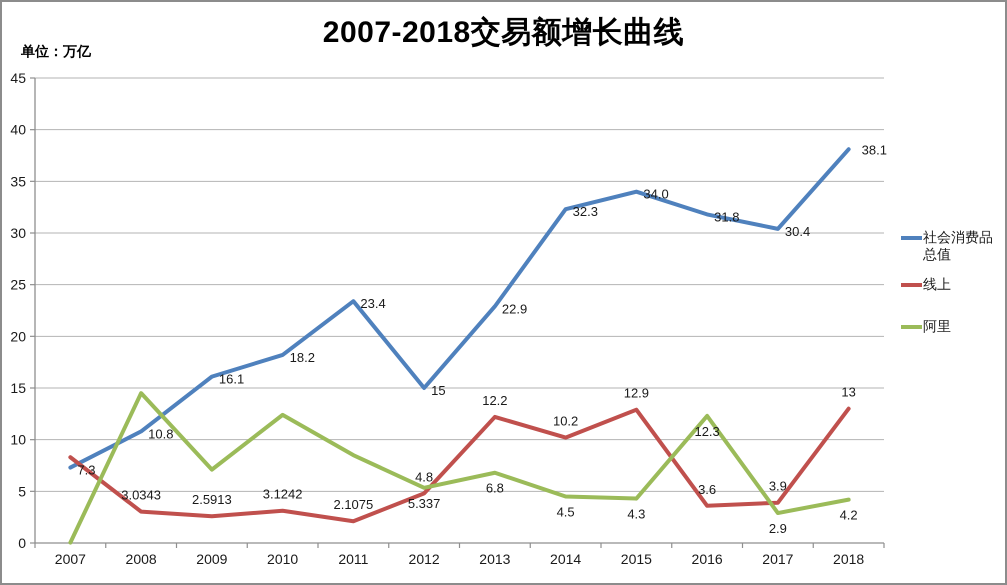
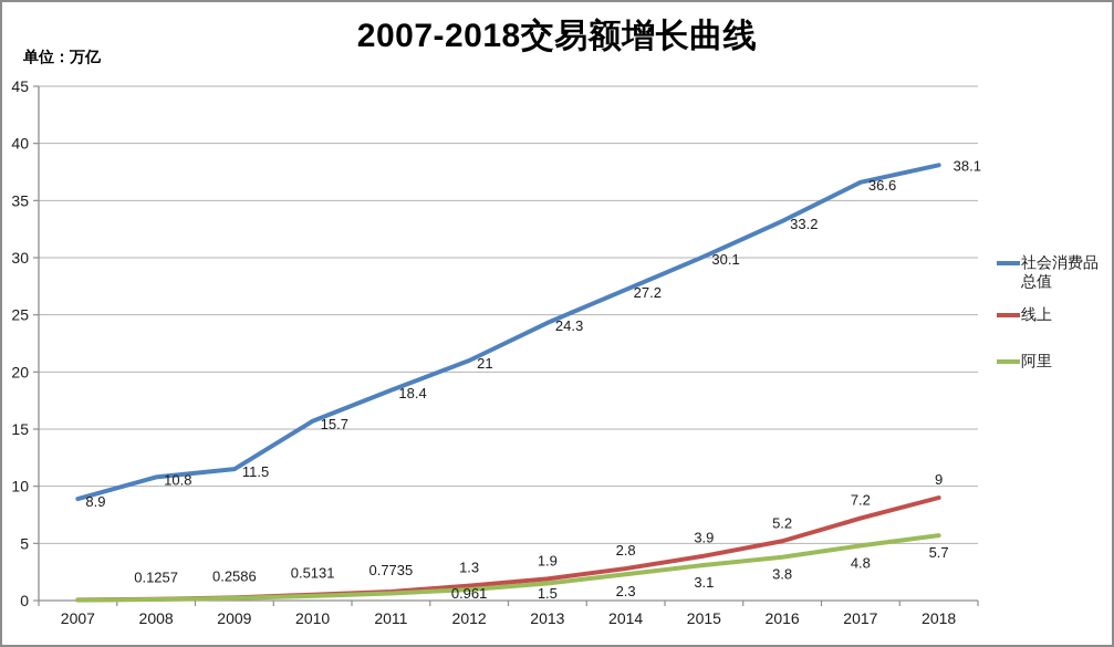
社会消费品总值/2007: 7.3 -> 8.9
线上/2007: 8.3 -> 0.1
线上/2008: 3.0343 -> 0.1257
阿里/2008: 14.5 -> 0.1
社会消费品总值/2009: 16.1 -> 11.5
线上/2009: 2.5913 -> 0.2586
阿里/2009: 7.1 -> 0.2
社会消费品总值/2010: 18.2 -> 15.7
线上/2010: 3.1242 -> 0.5131
阿里/2010: 12.4 -> 0.4
社会消费品总值/2011: 23.4 -> 18.4
线上/2011: 2.1075 -> 0.7735
阿里/2011: 8.5 -> 0.6
社会消费品总值/2012: 15 -> 21
线上/2012: 4.8 -> 1.3
阿里/2012: 5.337 -> 0.961
社会消费品总值/2013: 22.9 -> 24.3
线上/2013: 12.2 -> 1.9
阿里/2013: 6.8 -> 1.5
社会消费品总值/2014: 32.3 -> 27.2
线上/2014: 10.2 -> 2.8
阿里/2014: 4.5 -> 2.3
社会消费品总值/2015: 34.0 -> 30.1
线上/2015: 12.9 -> 3.9
阿里/2015: 4.3 -> 3.1
社会消费品总值/2016: 31.8 -> 33.2
线上/2016: 3.6 -> 5.2
阿里/2016: 12.3 -> 3.8
社会消费品总值/2017: 30.4 -> 36.6
线上/2017: 3.9 -> 7.2
阿里/2017: 2.9 -> 4.8
线上/2018: 13 -> 9
阿里/2018: 4.2 -> 5.7
